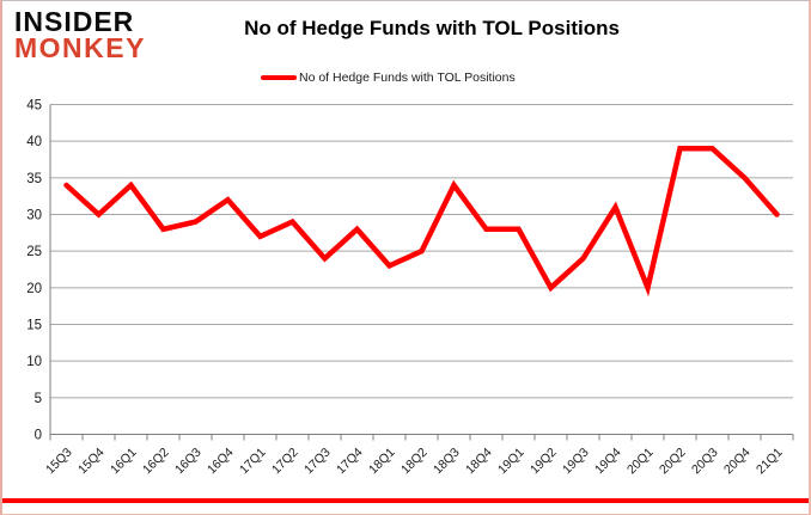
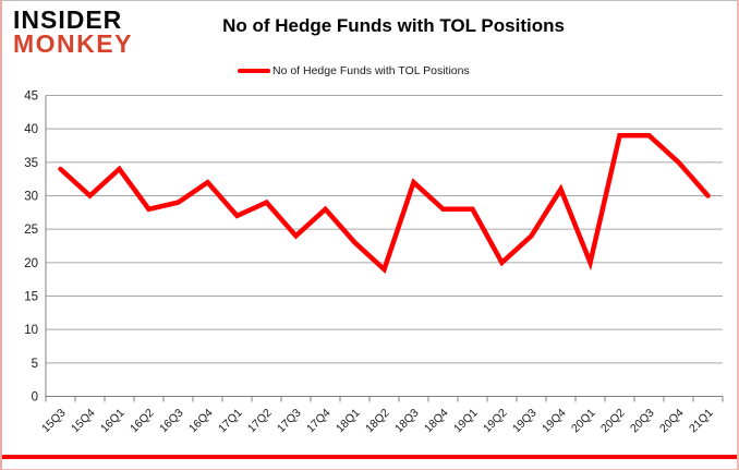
18Q2: 25 -> 19
18Q3: 34 -> 32
